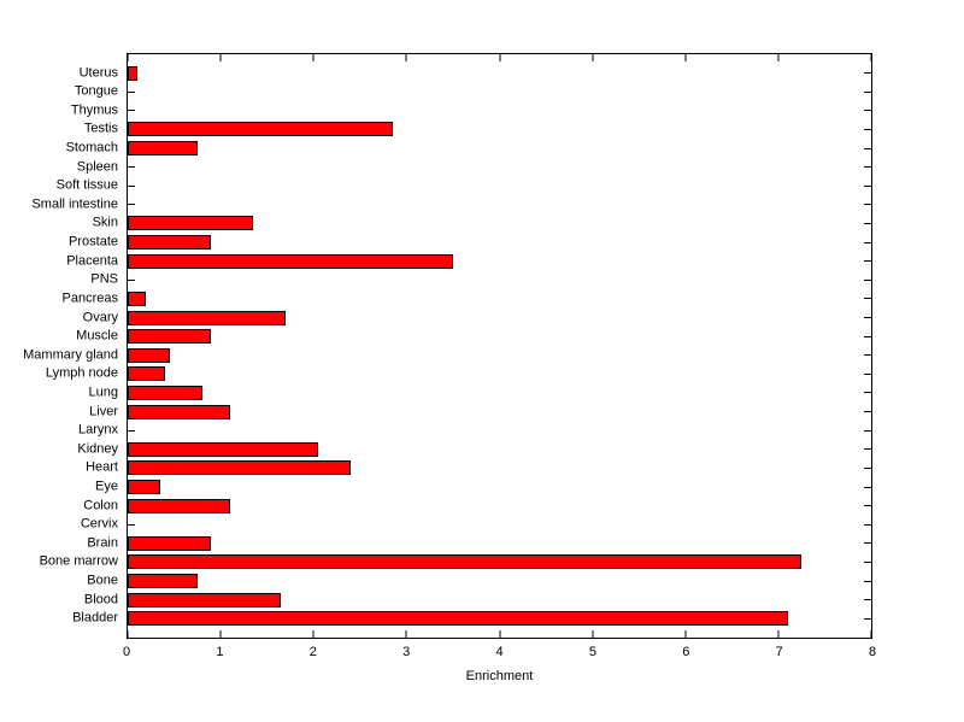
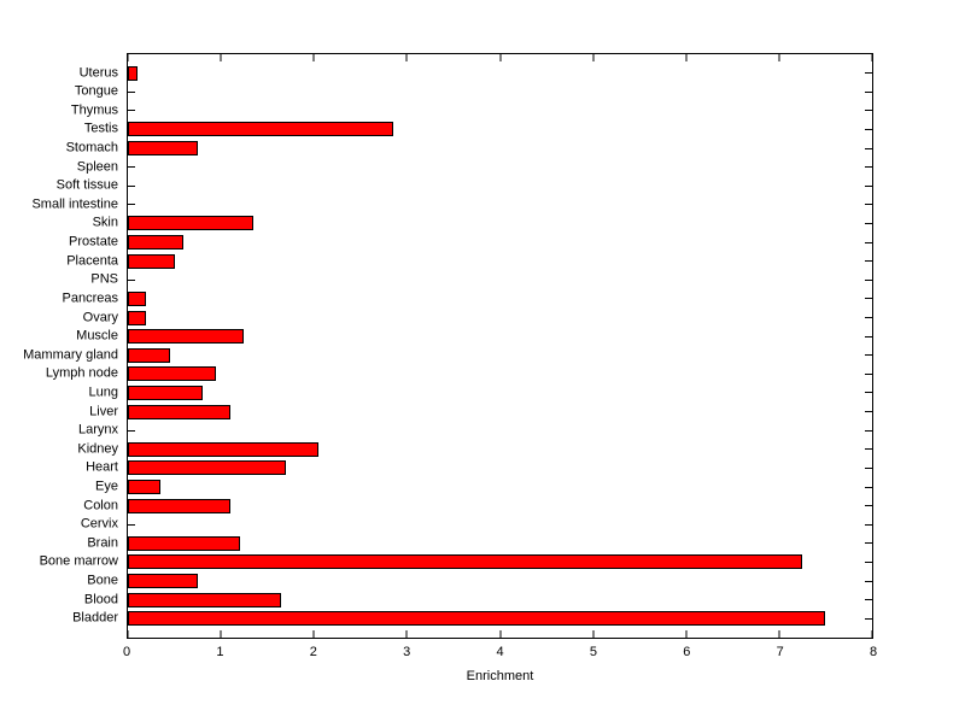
Prostate: 0.9 -> 0.6
Placenta: 3.5 -> 0.5
Ovary: 1.7 -> 0.2
Muscle: 0.9 -> 1.2
Lymph node: 0.4 -> 0.9
Heart: 2.4 -> 1.7
Brain: 0.9 -> 1.2
Bladder: 7.1 -> 7.5
